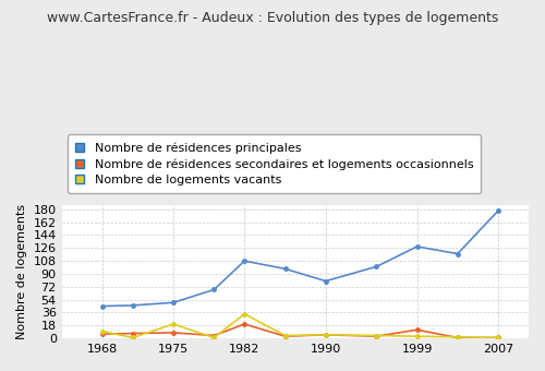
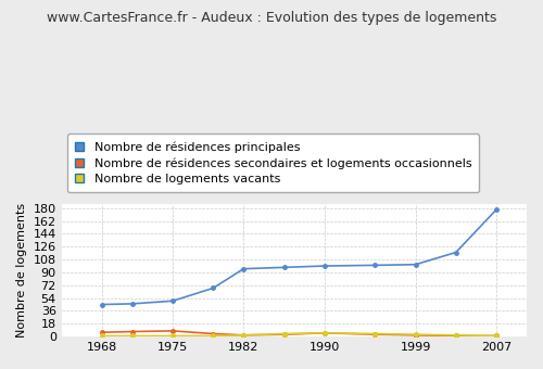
Nombre de logements vacants/1968: 10 -> 1
Nombre de logements vacants/1975: 20 -> 1
Nombre de résidences principales/1982: 108 -> 95
Nombre de résidences secondaires et logements occasionnels/1982: 20 -> 2
Nombre de logements vacants/1982: 34 -> 2
Nombre de résidences principales/1990: 80 -> 99
Nombre de résidences principales/1999: 128 -> 101
Nombre de résidences secondaires et logements occasionnels/1999: 12 -> 2
